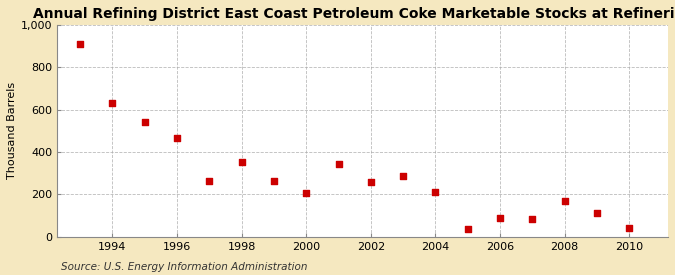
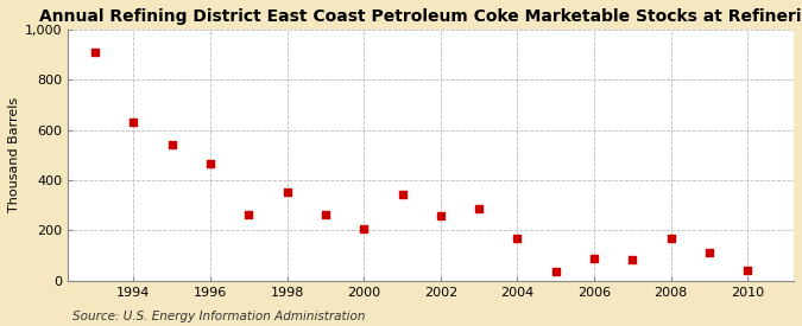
2004: 210 -> 170
